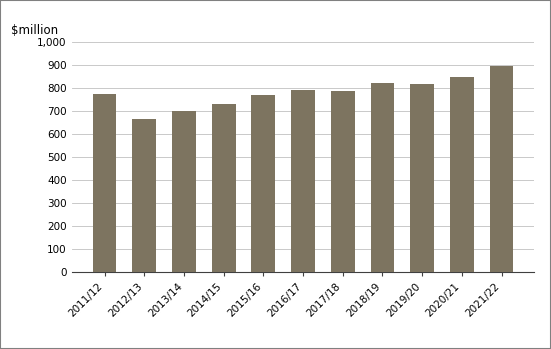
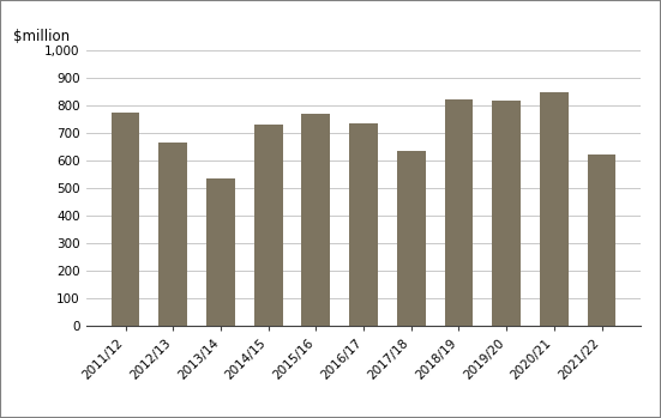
2013/14: 700 -> 535
2016/17: 790 -> 735
2017/18: 787 -> 635
2021/22: 895 -> 620
